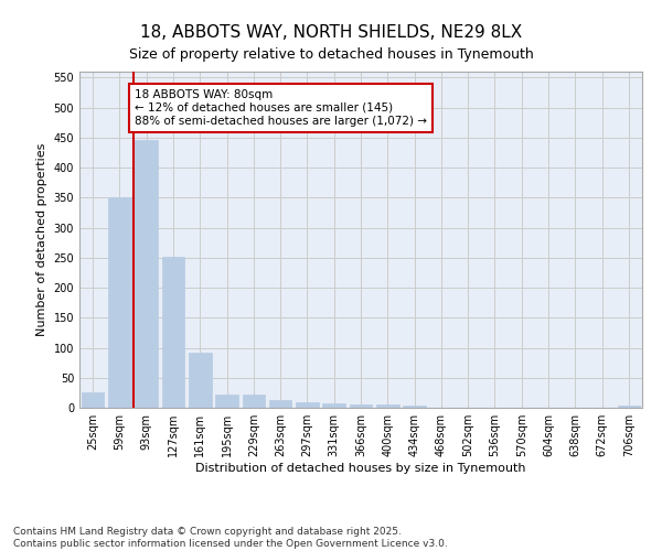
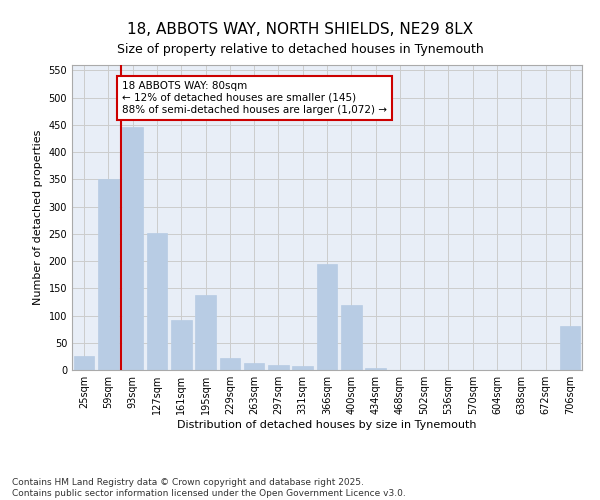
195sqm: 22 -> 138
366sqm: 5 -> 194
400sqm: 5 -> 120
706sqm: 3 -> 80
